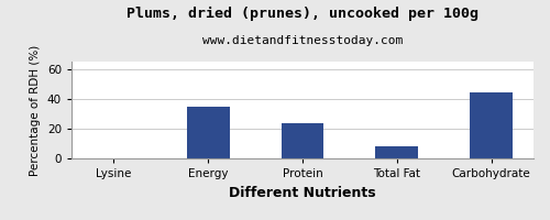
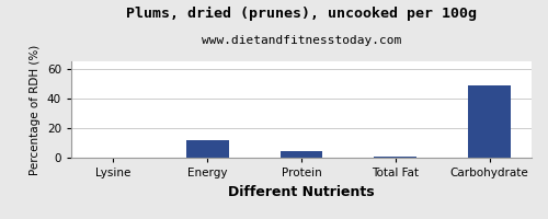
Energy: 35 -> 12
Protein: 24 -> 4
Total Fat: 8 -> 1
Carbohydrate: 44 -> 49
